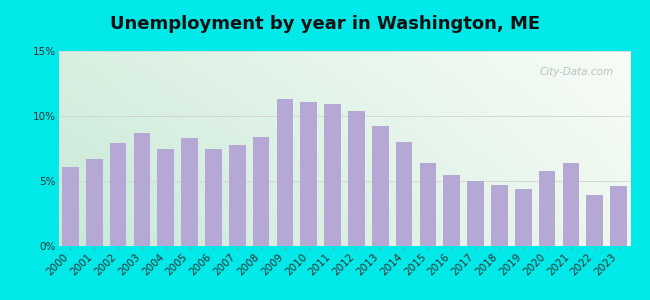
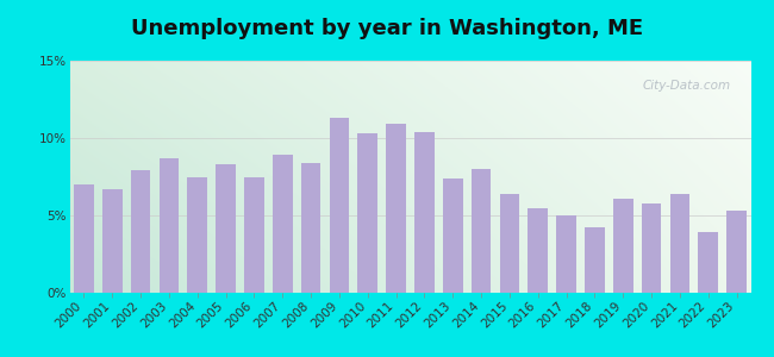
2000: 6.1% -> 7.0%
2007: 7.8% -> 8.9%
2010: 11.1% -> 10.3%
2013: 9.2% -> 7.4%
2018: 4.7% -> 4.2%
2019: 4.4% -> 6.1%
2023: 4.6% -> 5.3%
